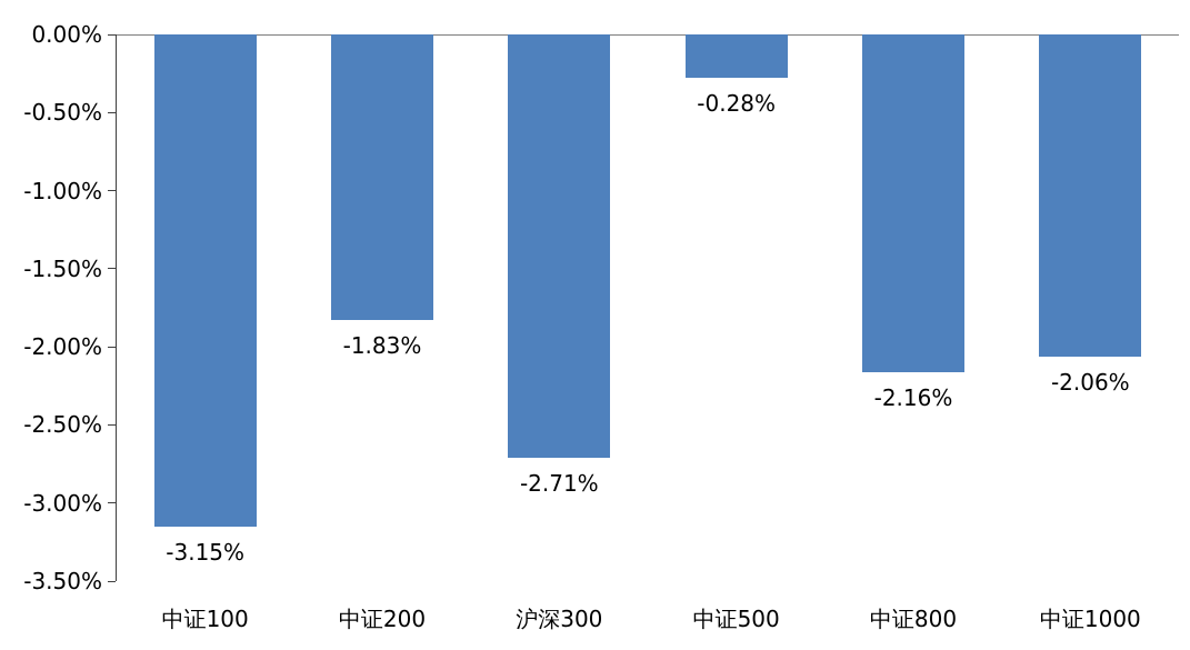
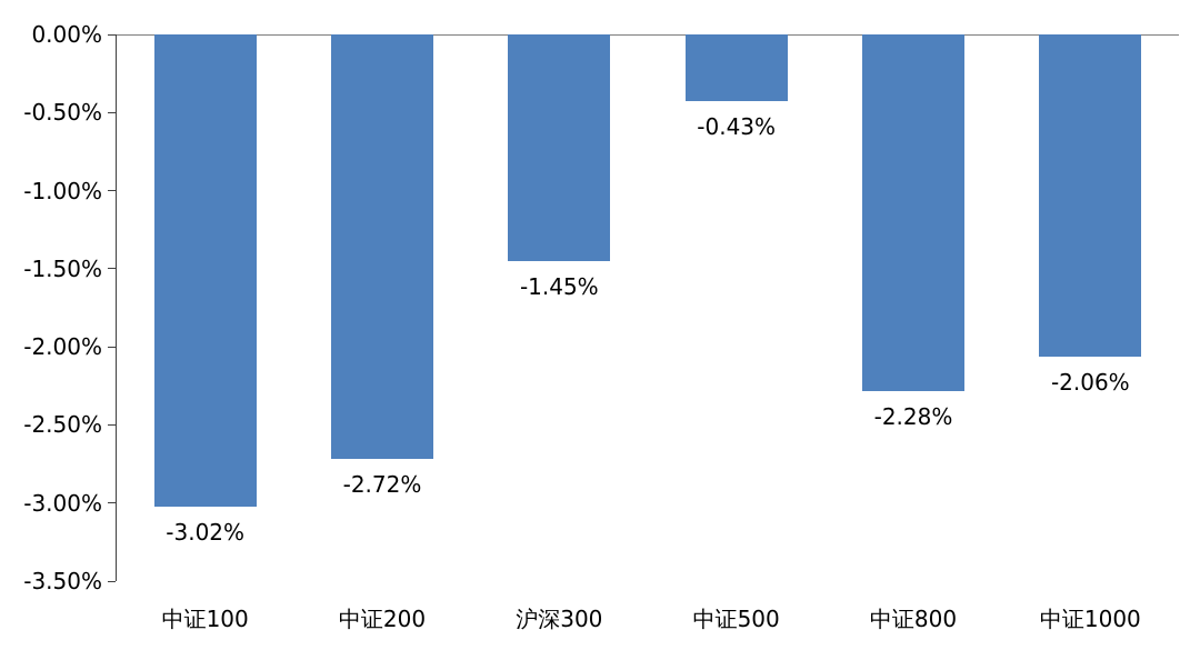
中证100: -3.15% -> -3.02%
中证200: -1.83% -> -2.72%
沪深300: -2.71% -> -1.45%
中证500: -0.28% -> -0.43%
中证800: -2.16% -> -2.28%
